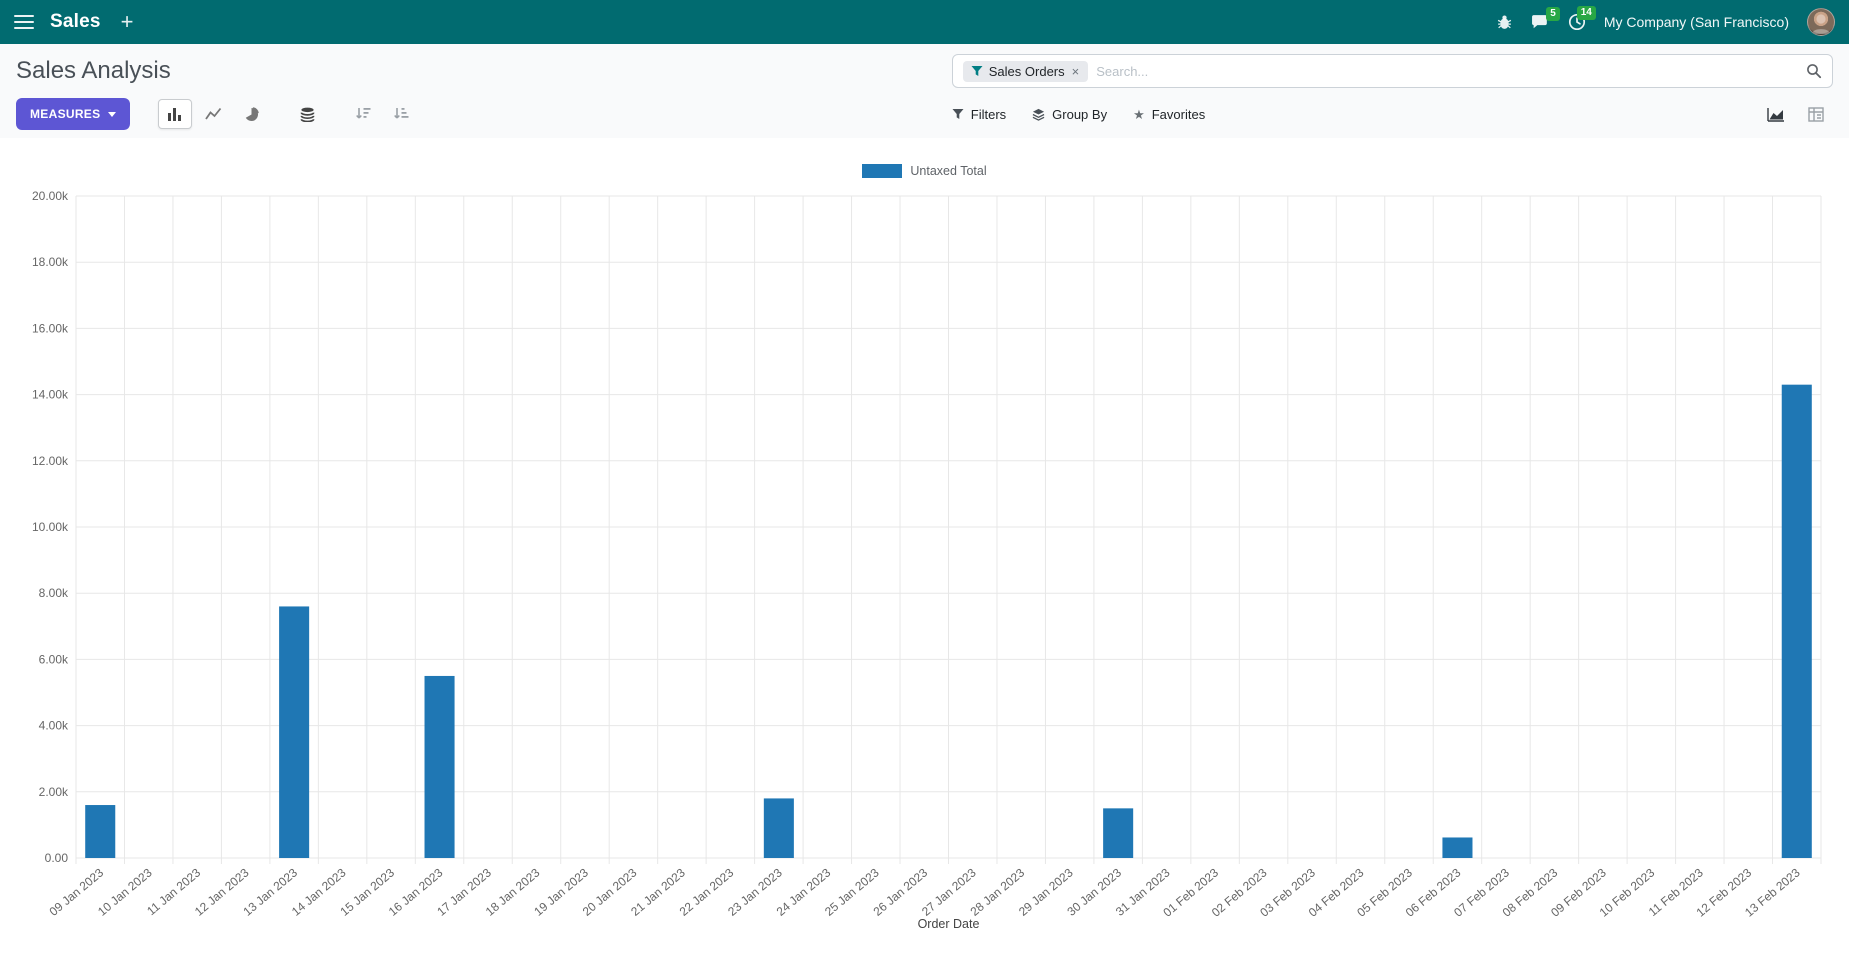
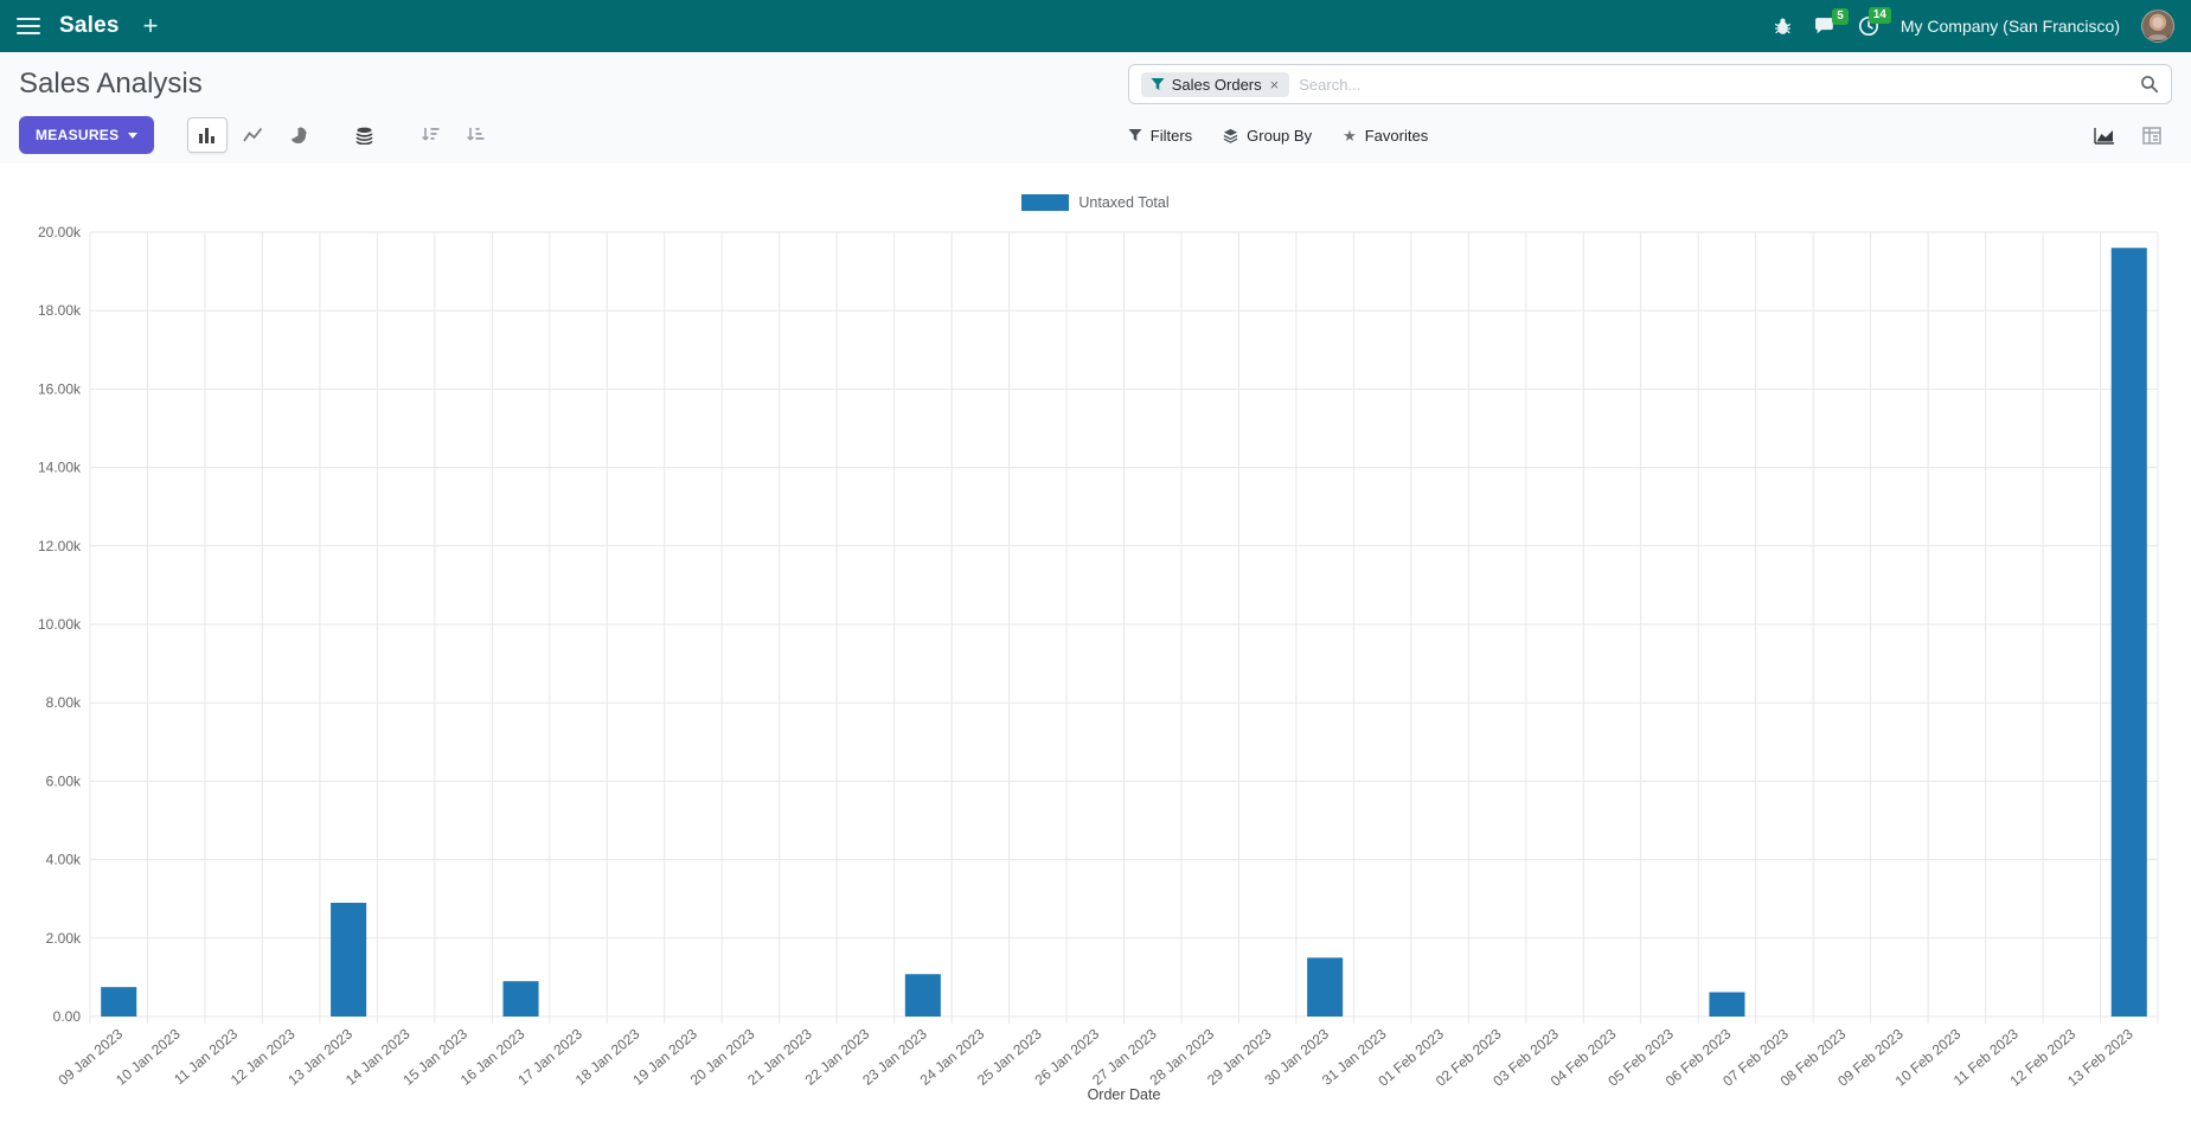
09 Jan 2023: 1.6k -> 0.8k
13 Jan 2023: 7.6k -> 2.9k
16 Jan 2023: 5.5k -> 0.9k
23 Jan 2023: 1.8k -> 1.1k
13 Feb 2023: 14.3k -> 19.6k
